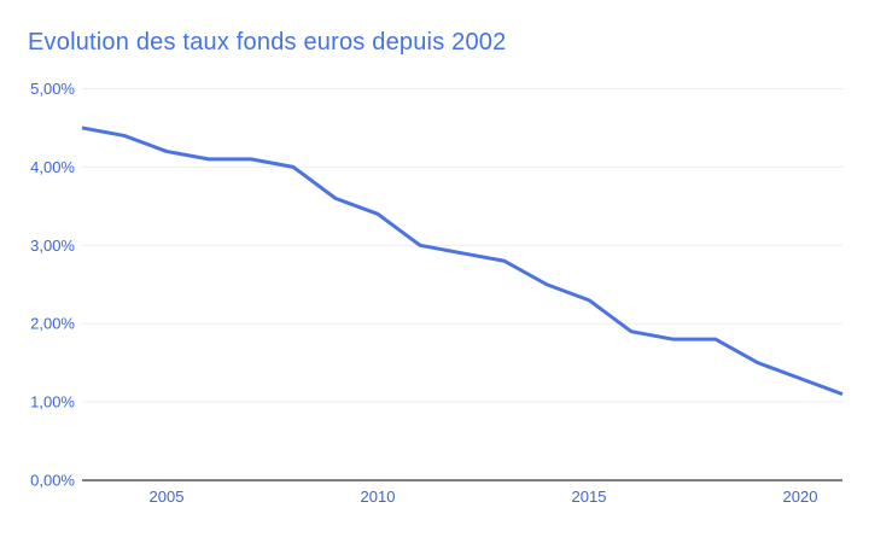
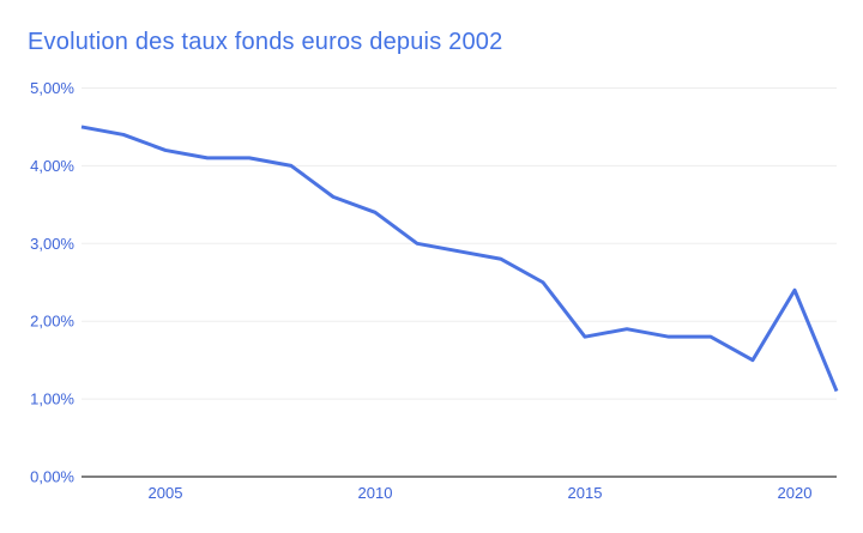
2015: 2,3% -> 1,8%
2020: 1,3% -> 2,4%
